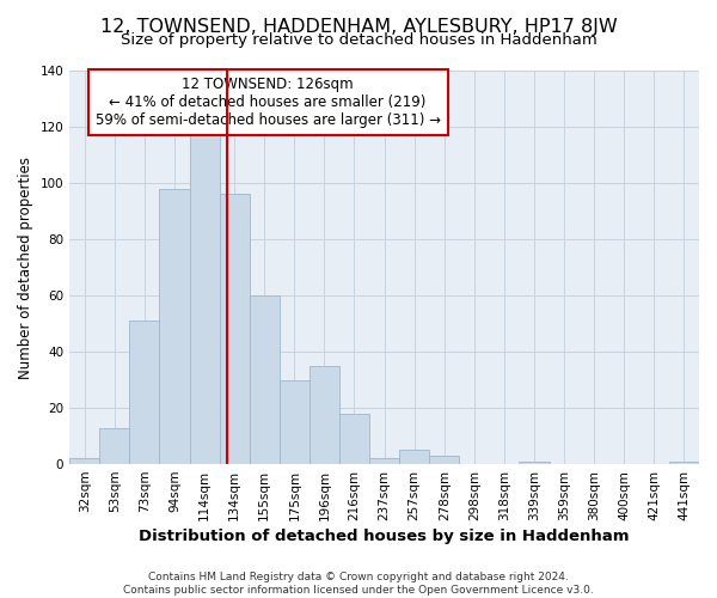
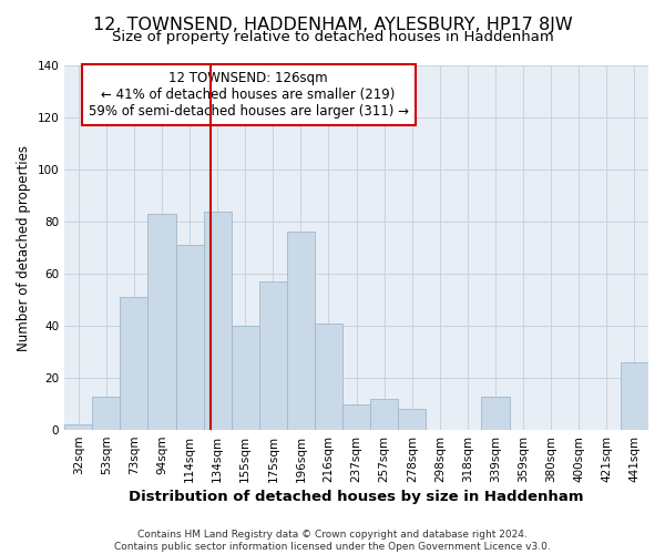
94sqm: 98 -> 83
114sqm: 117 -> 71
134sqm: 96 -> 84
155sqm: 60 -> 40
175sqm: 30 -> 57
196sqm: 35 -> 76
216sqm: 18 -> 41
237sqm: 2 -> 10
257sqm: 5 -> 12
278sqm: 3 -> 8
339sqm: 1 -> 13
441sqm: 1 -> 26
